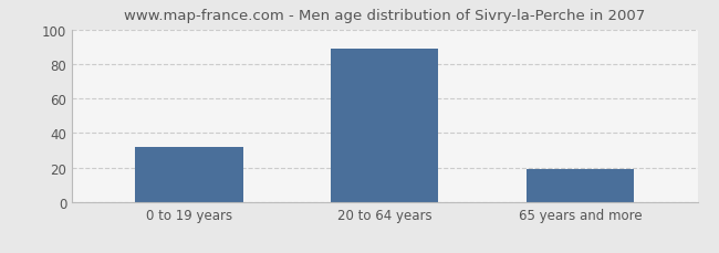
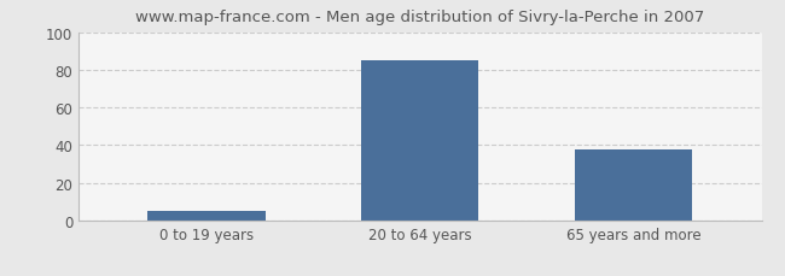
0 to 19 years: 32 -> 5
20 to 64 years: 89 -> 85
65 years and more: 19 -> 38
